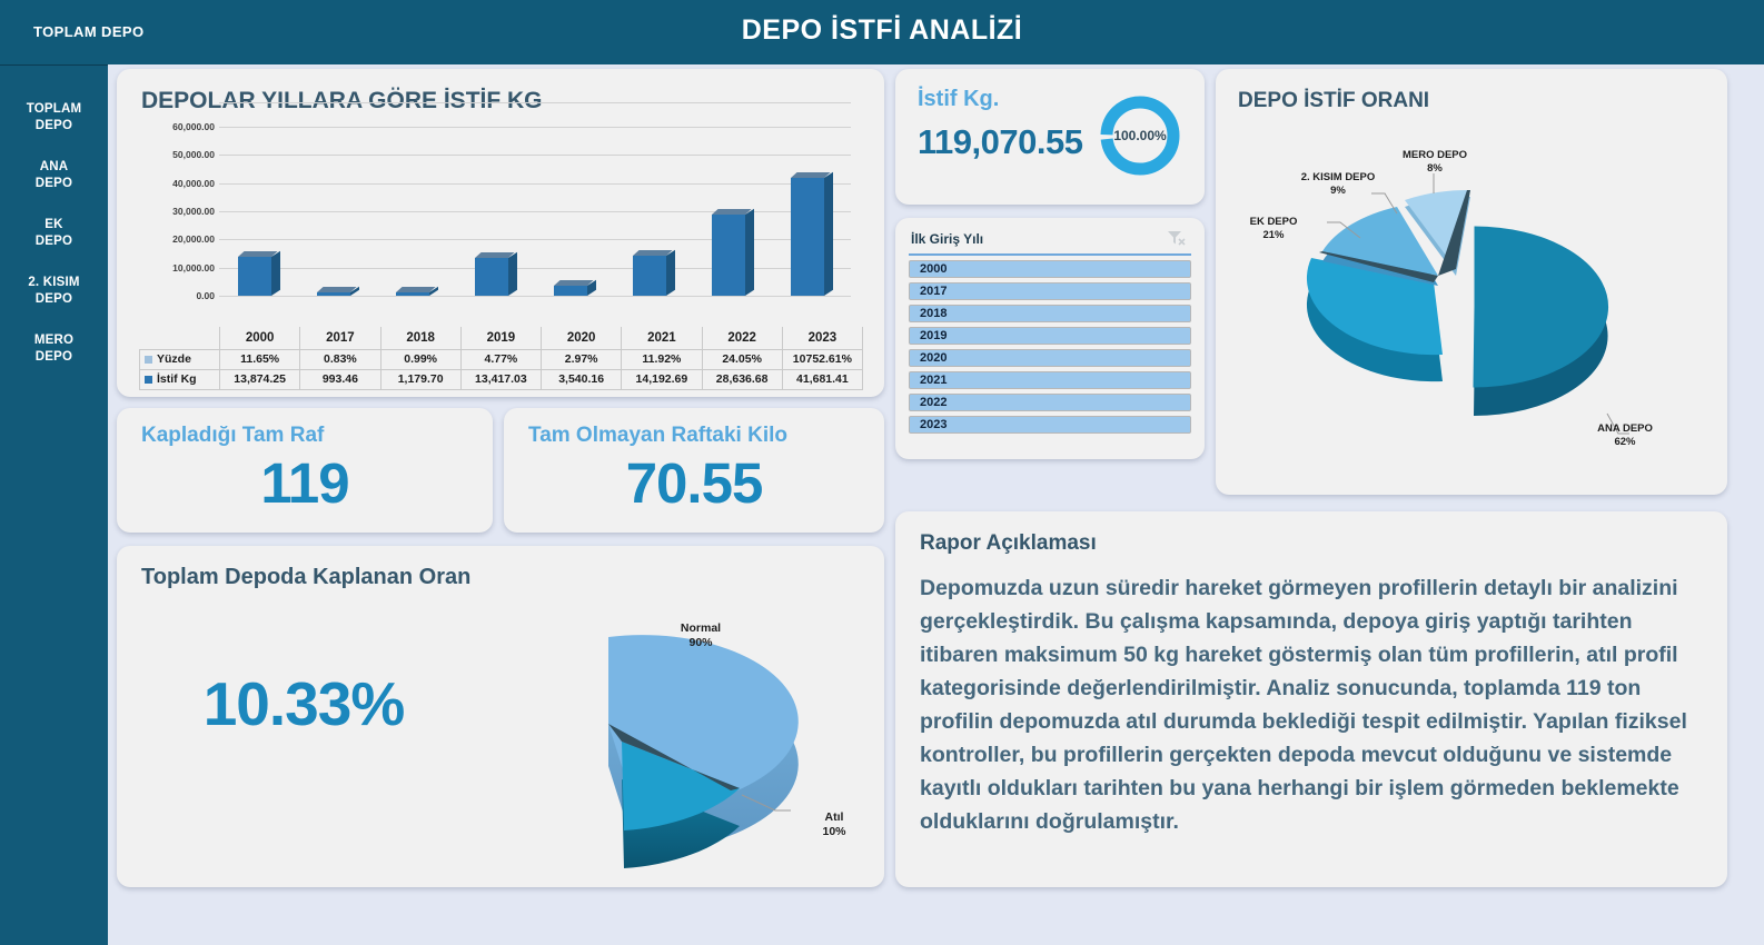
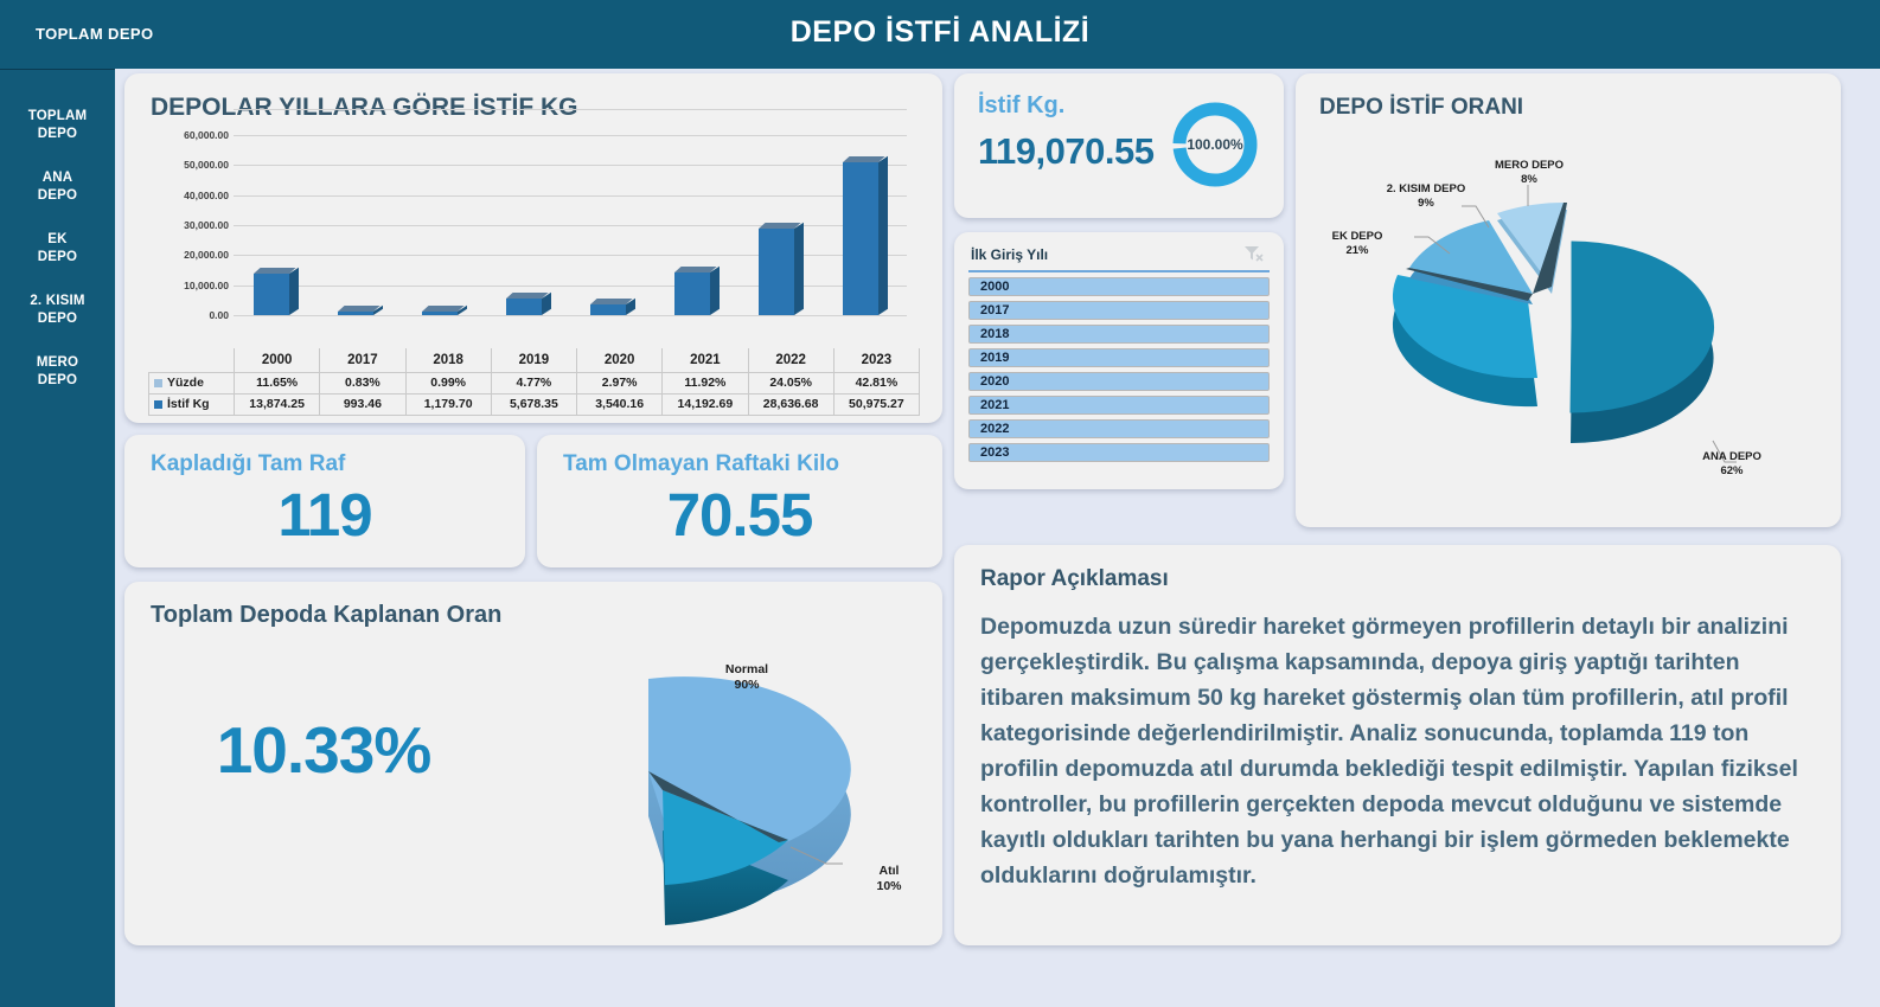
DEPOLAR YILLARA GÖRE İSTİF KG/İstif Kg/2019: 13,417.03 -> 5,678.35
DEPOLAR YILLARA GÖRE İSTİF KG/İstif Kg/2023: 41,681.41 -> 50,975.27
DEPOLAR YILLARA GÖRE İSTİF KG/Yüzde/2023: 10752.61% -> 42.81%
